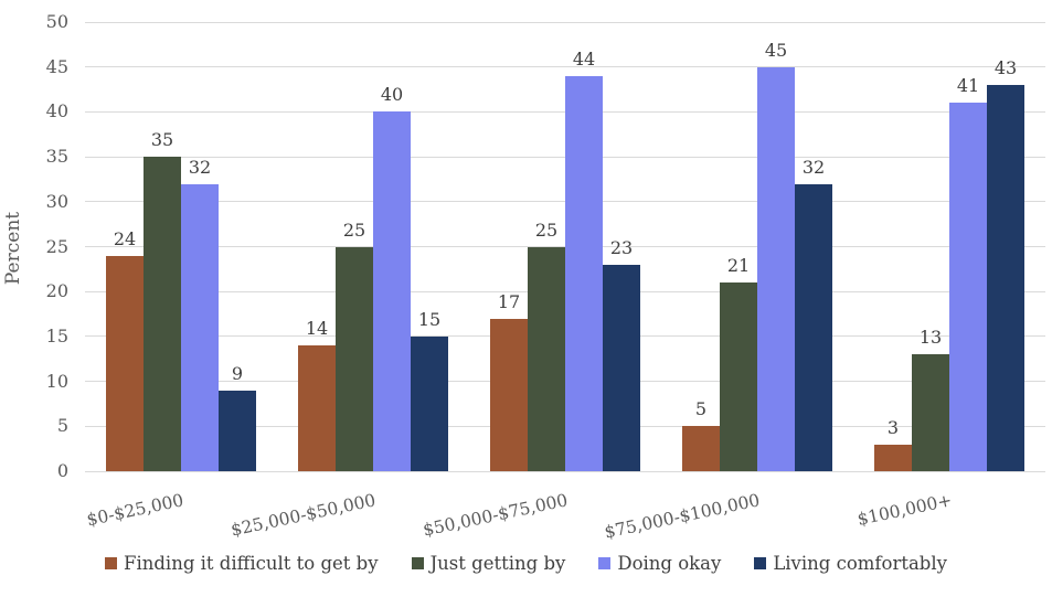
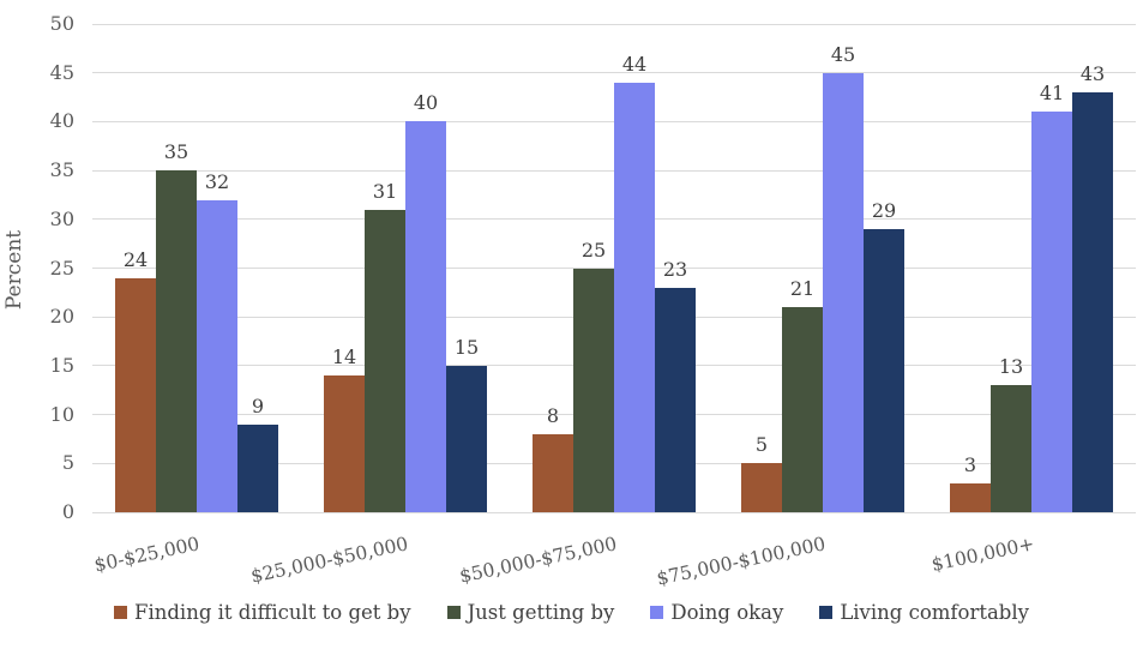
Just getting by/$25,000-$50,000: 25 -> 31
Finding it difficult to get by/$50,000-$75,000: 17 -> 8
Living comfortably/$75,000-$100,000: 32 -> 29
